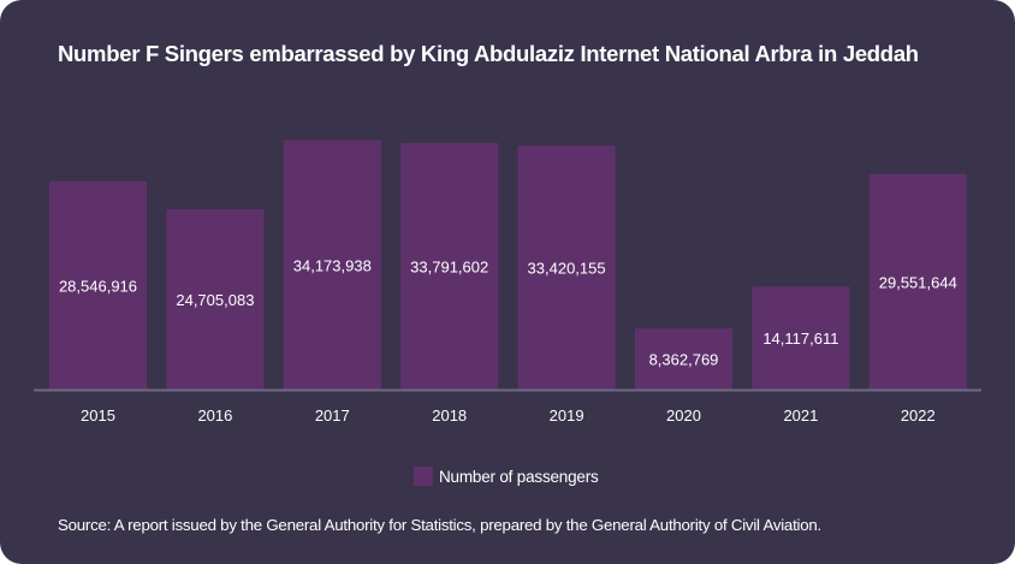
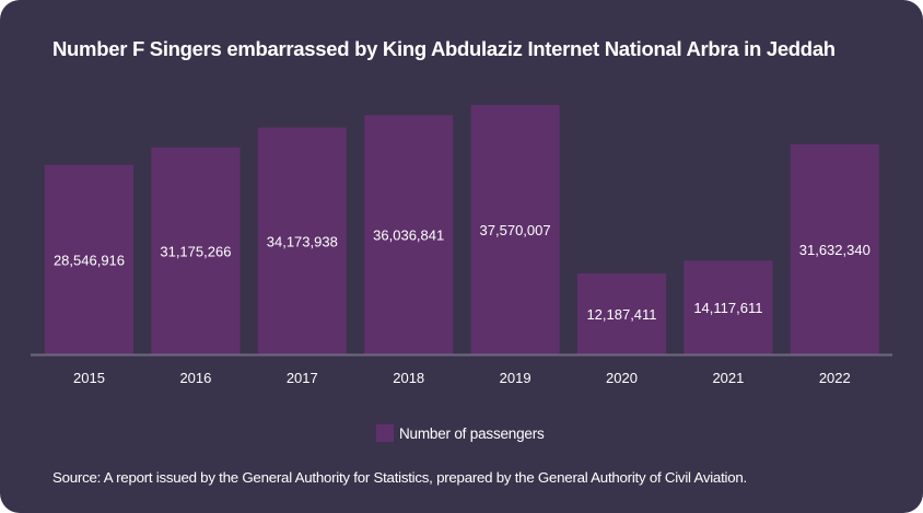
2016: 24,705,083 -> 31,175,266
2018: 33,791,602 -> 36,036,841
2019: 33,420,155 -> 37,570,007
2020: 8,362,769 -> 12,187,411
2022: 29,551,644 -> 31,632,340
